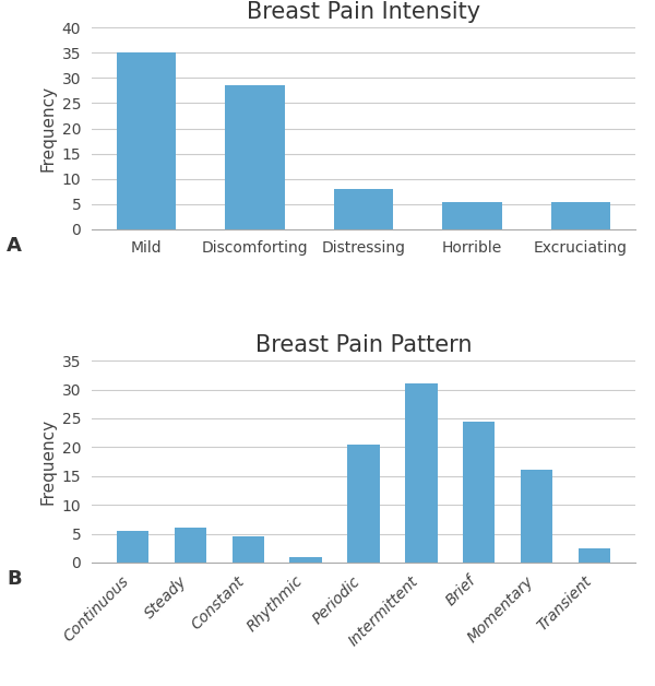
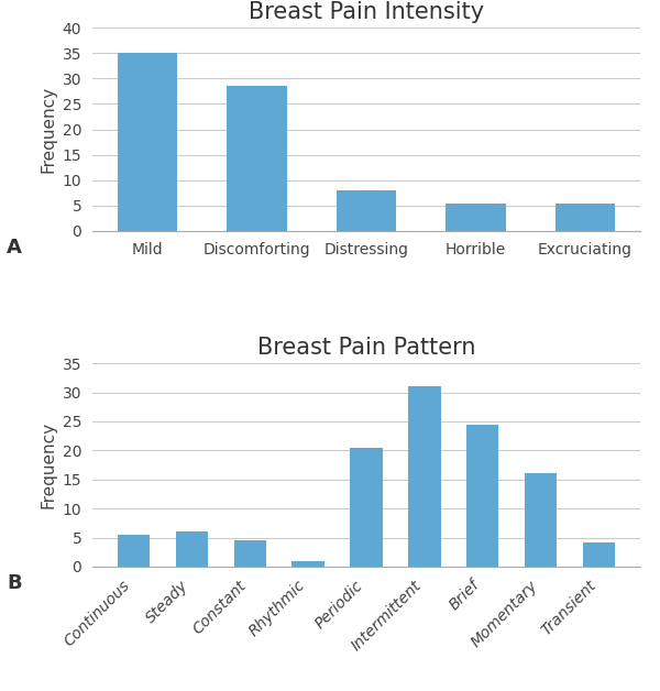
Breast Pain Pattern/Transient: 2.5 -> 4.2
